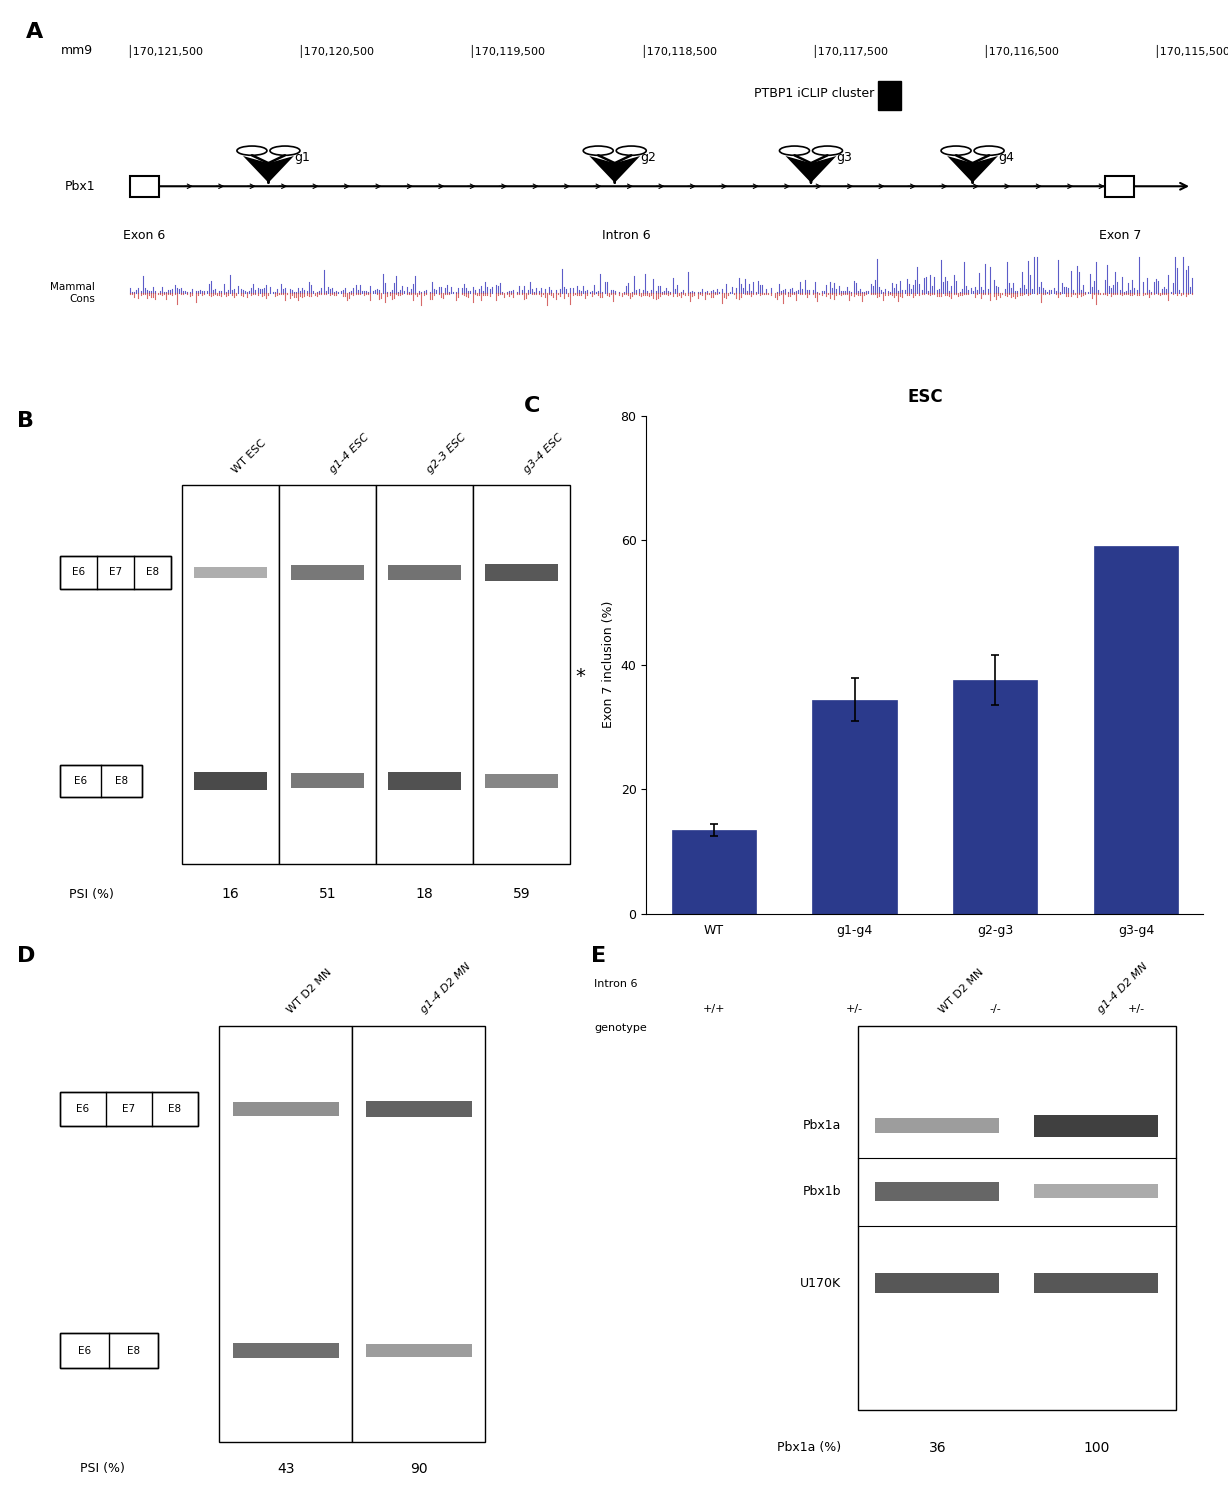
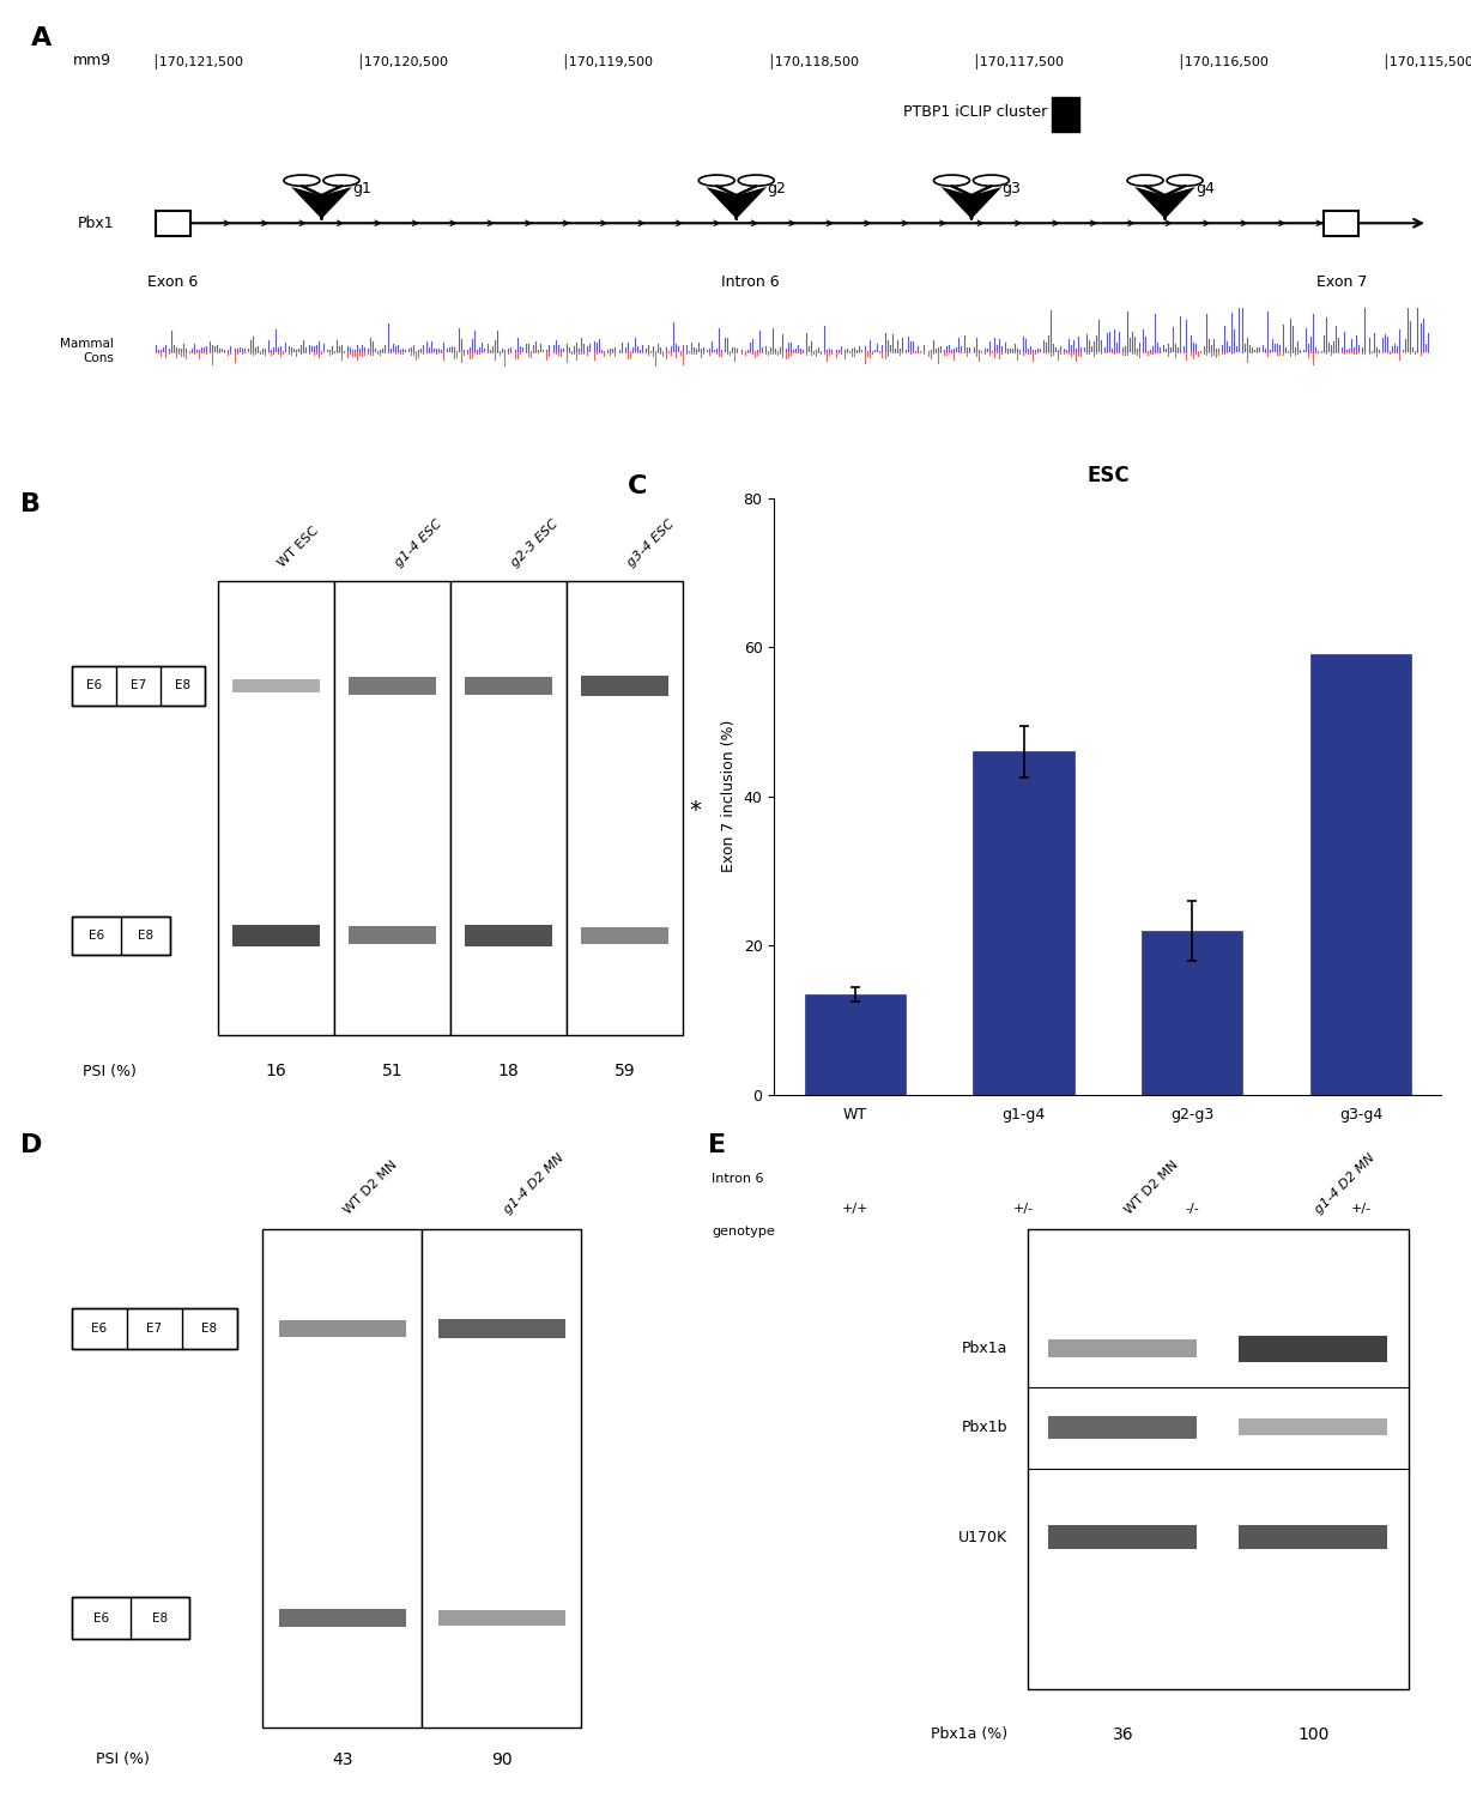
ESC/g1-g4: 34.4 -> 46.0
ESC/g2-g3: 37.6 -> 22.0
